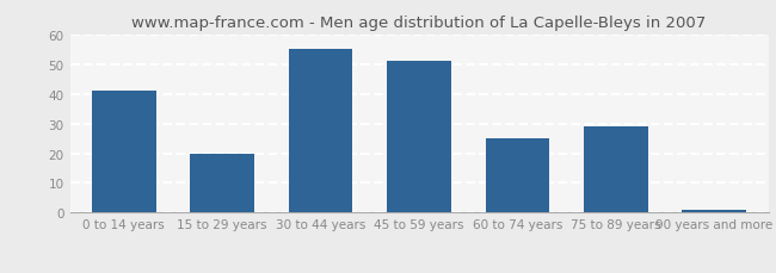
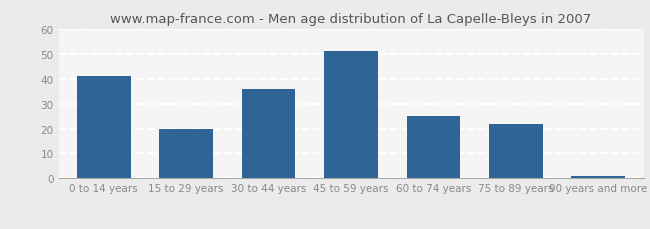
30 to 44 years: 55 -> 36
75 to 89 years: 29 -> 22
